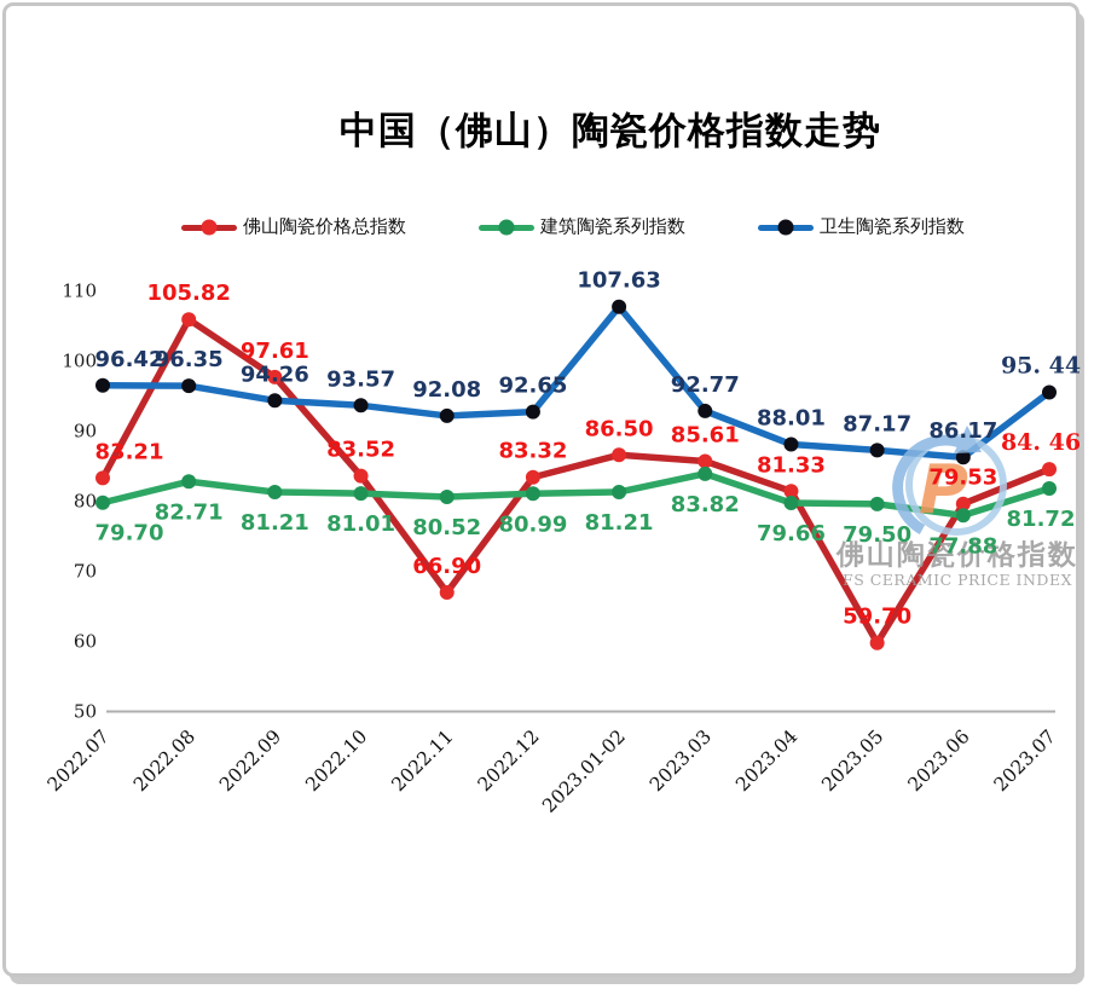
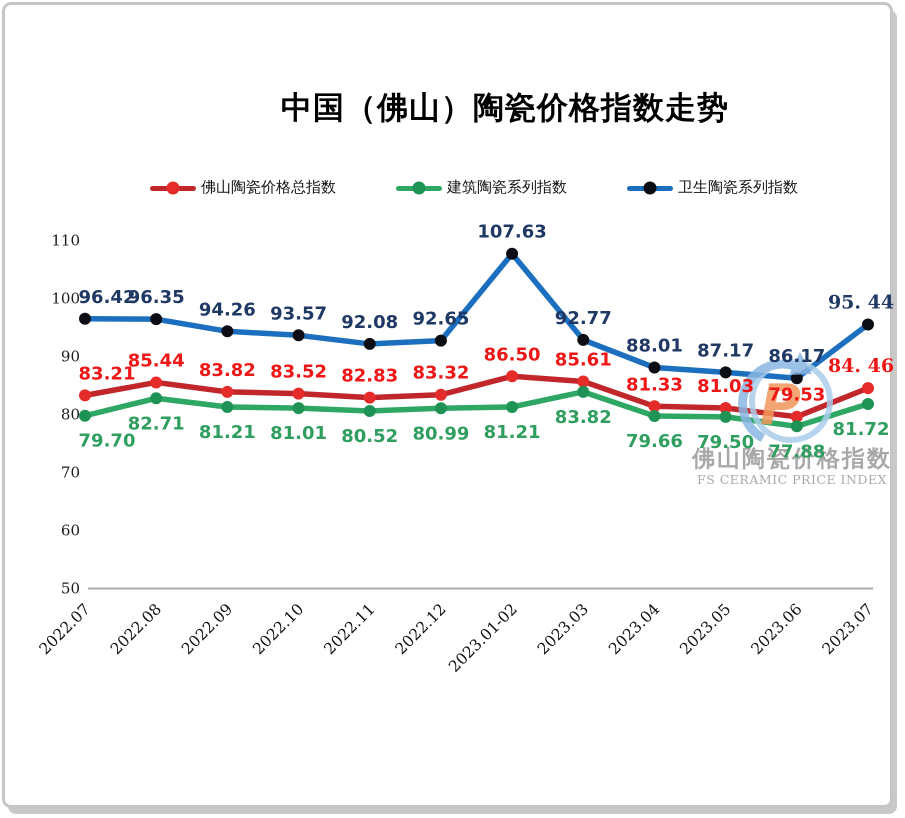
佛山陶瓷价格总指数/2022.08: 105.82 -> 85.44
佛山陶瓷价格总指数/2022.09: 97.61 -> 83.82
佛山陶瓷价格总指数/2022.11: 66.90 -> 82.83
佛山陶瓷价格总指数/2023.05: 59.70 -> 81.03
